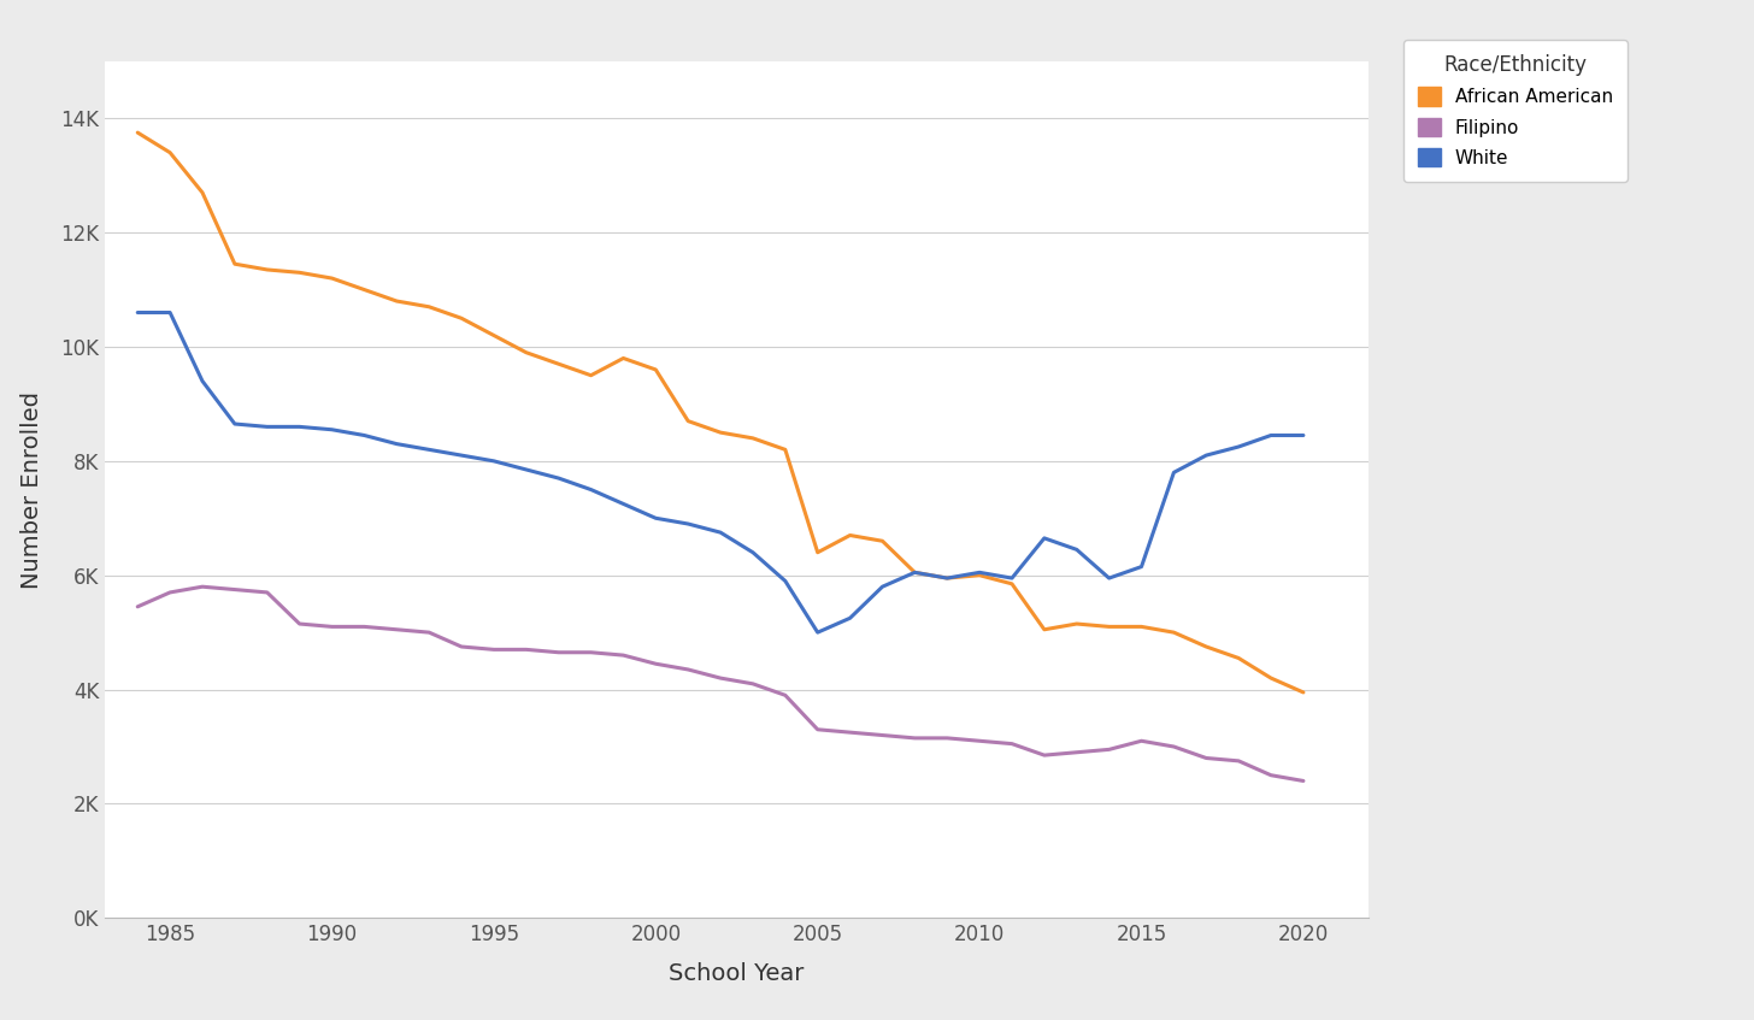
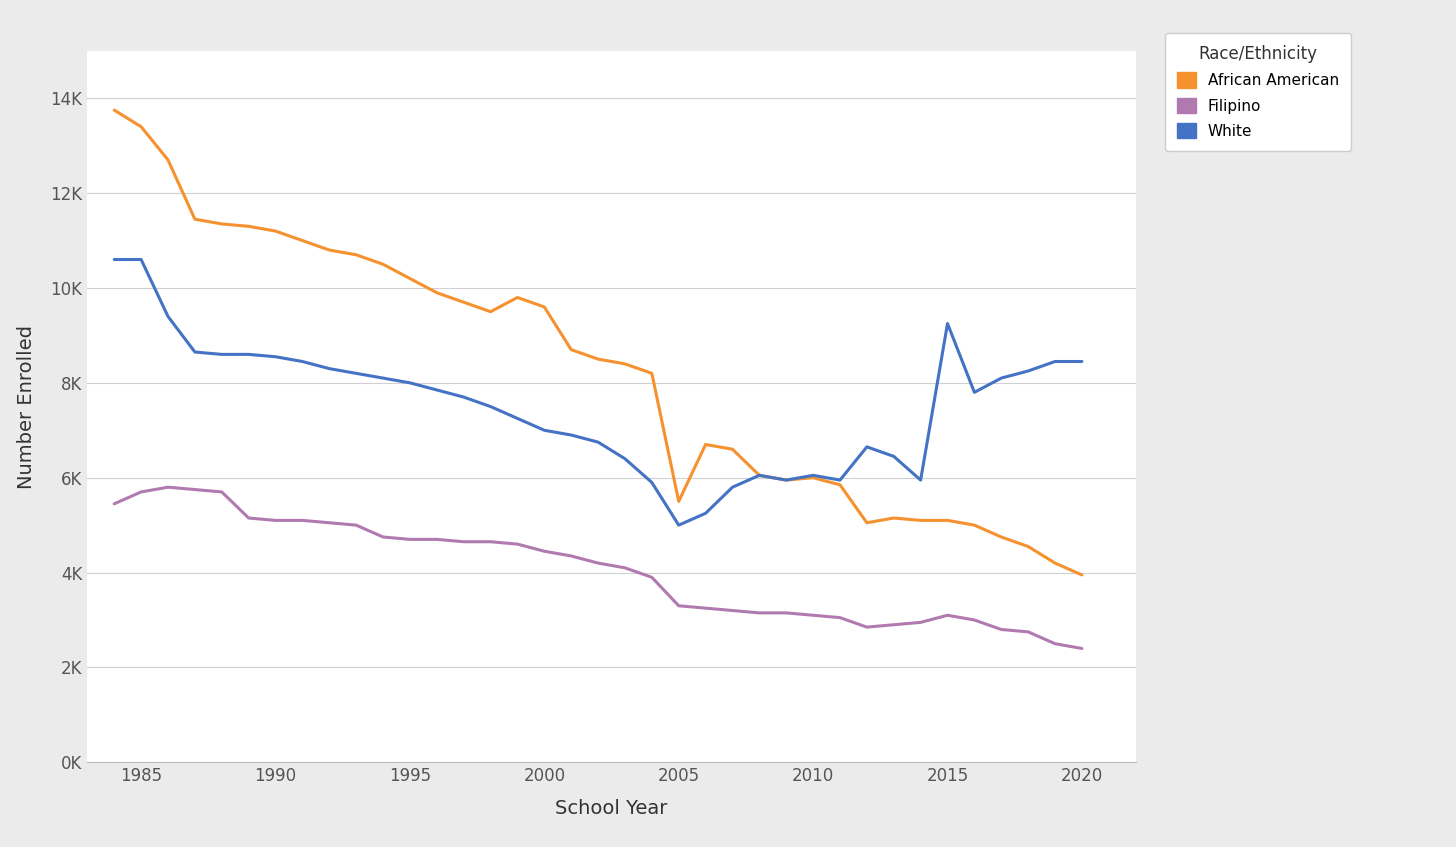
African American/2005: 6.40K -> 5.50K
White/2015: 6.15K -> 9.25K
